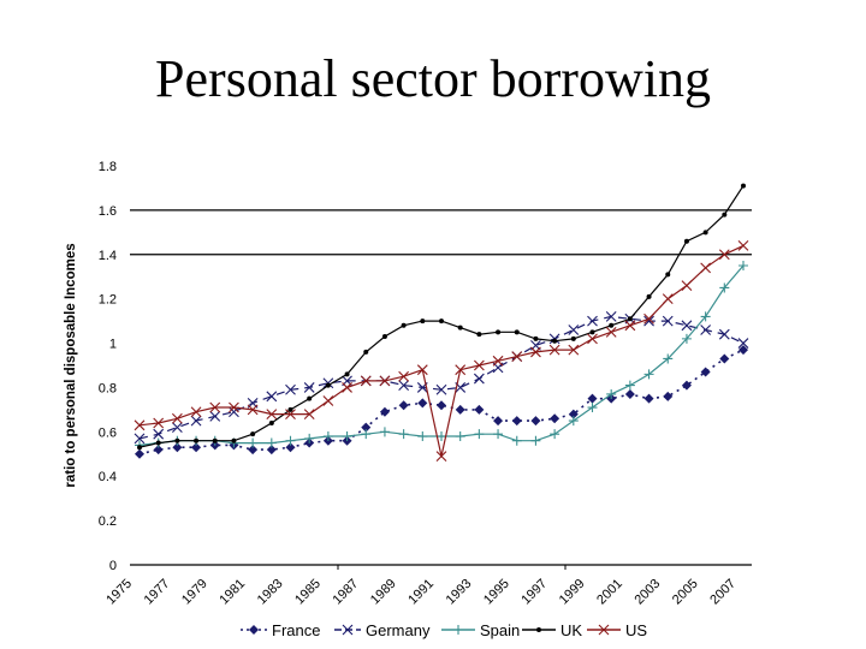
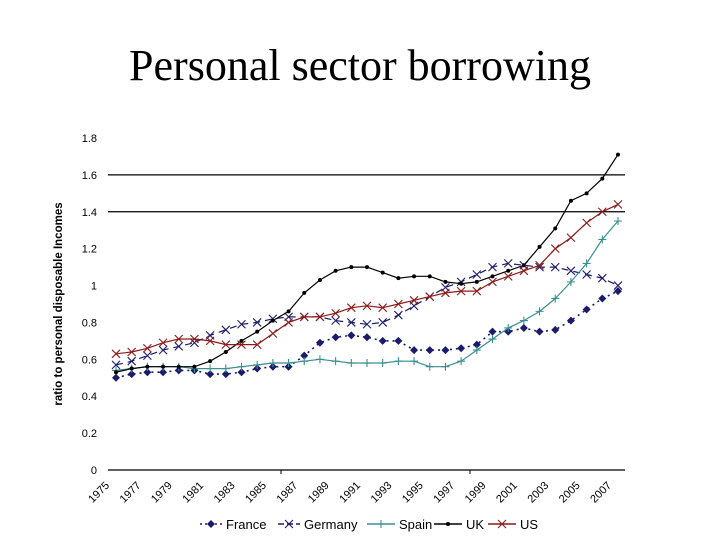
US/1991: 0.49 -> 0.89
